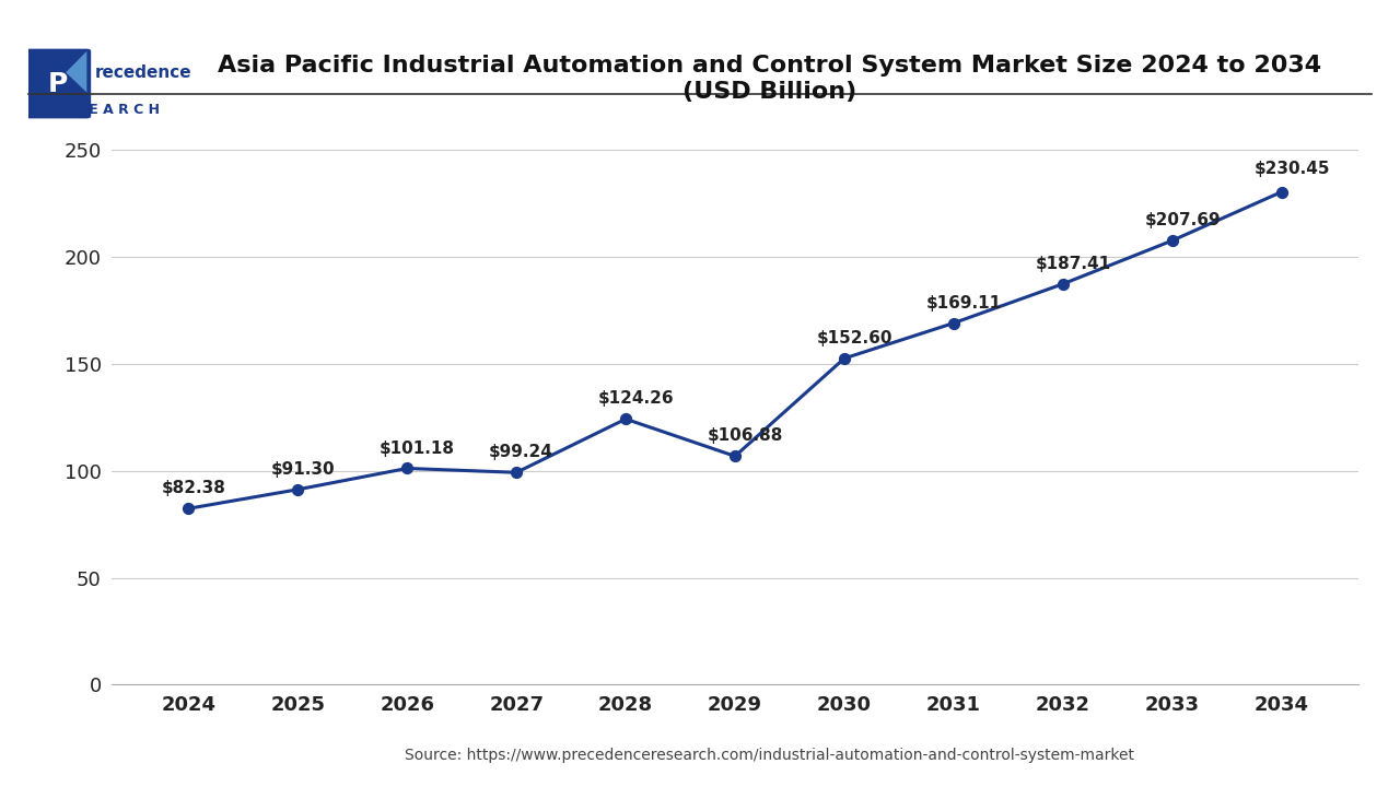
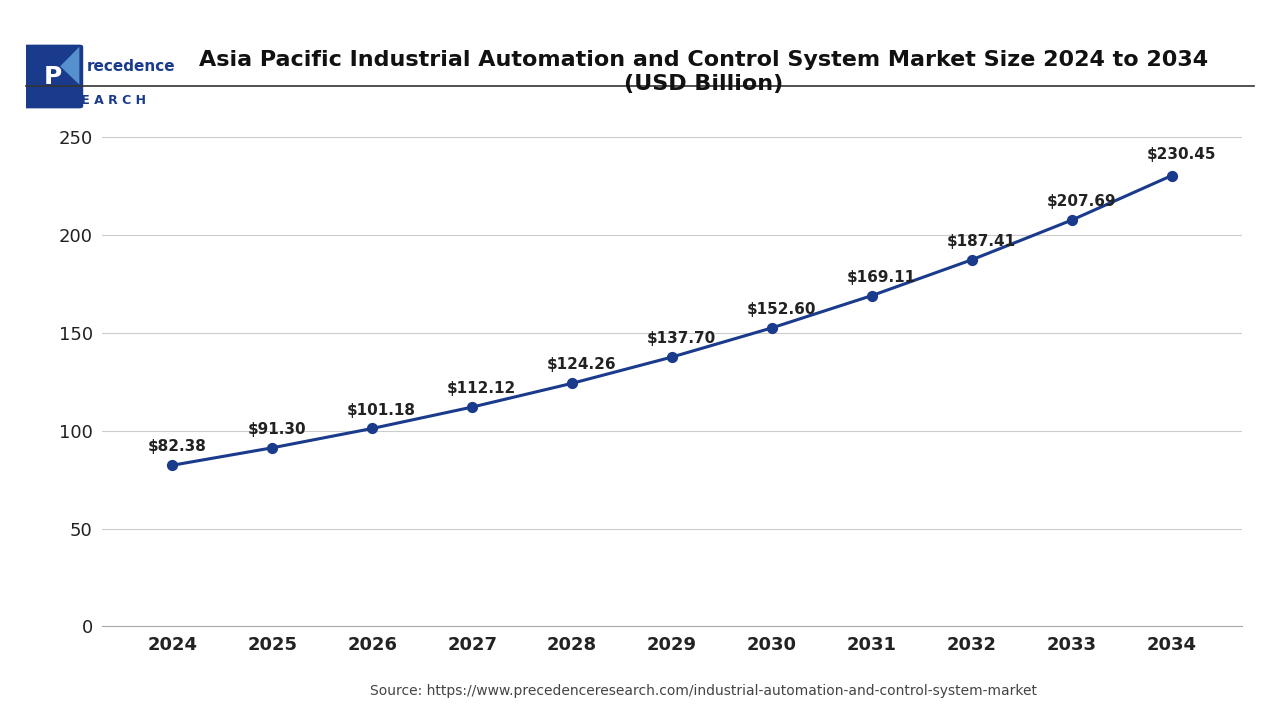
2027: $99.24 -> $112.12
2029: $106.88 -> $137.70
